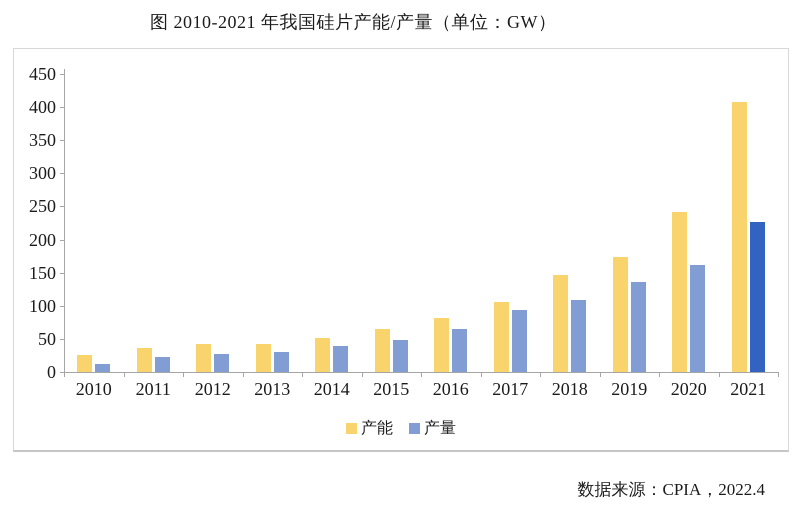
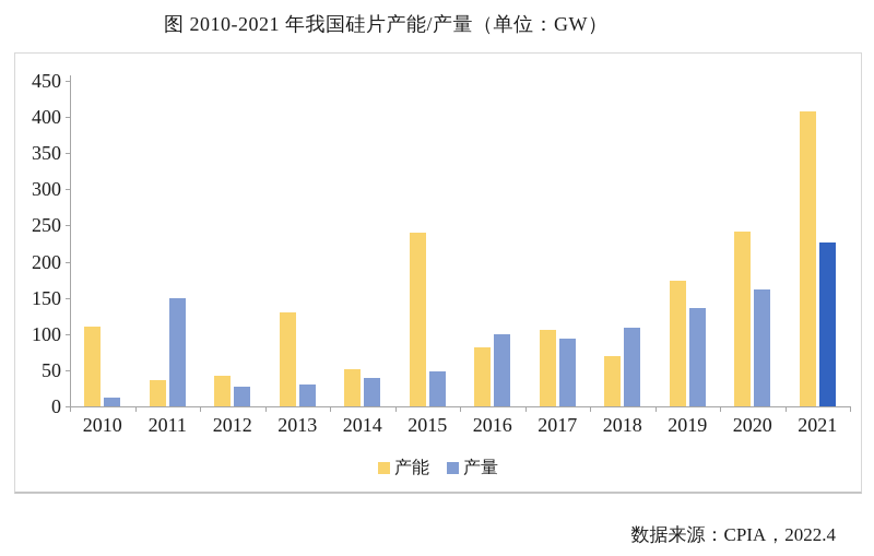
产能/2010: 20 -> 110
产量/2011: 20 -> 150
产能/2013: 40 -> 130
产能/2015: 60 -> 240
产量/2016: 60 -> 100
产能/2018: 150 -> 70
